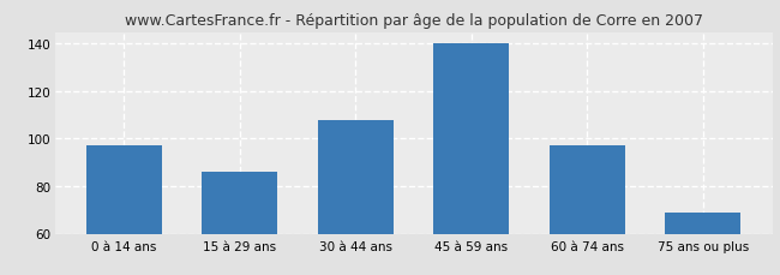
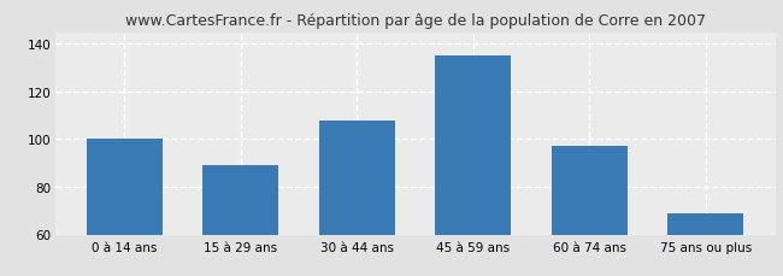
0 à 14 ans: 97 -> 100
15 à 29 ans: 86 -> 89
45 à 59 ans: 140 -> 135
